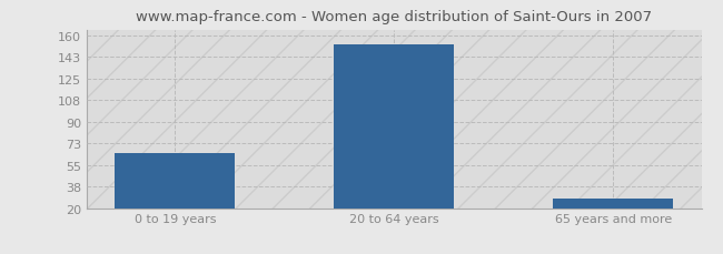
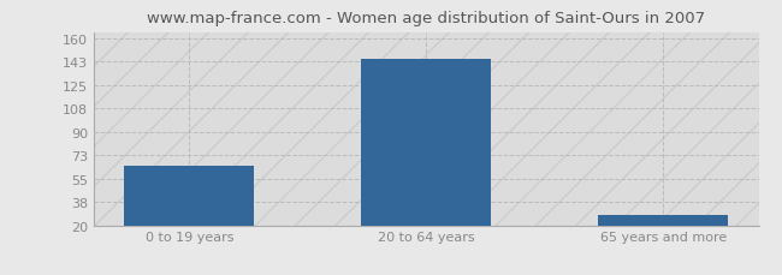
20 to 64 years: 153 -> 145
